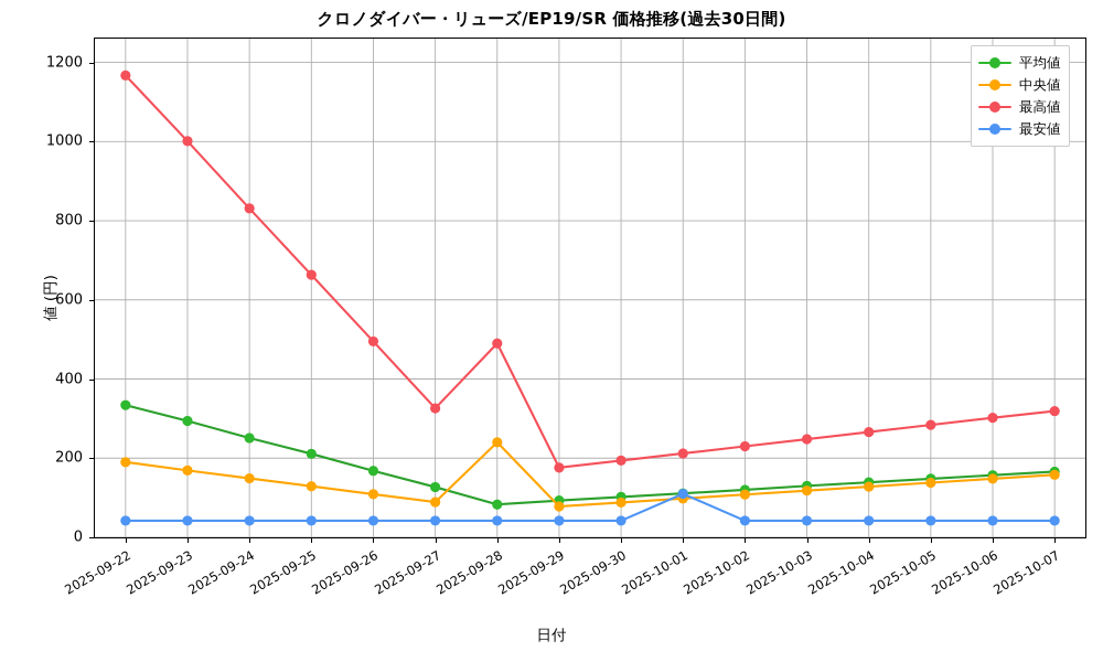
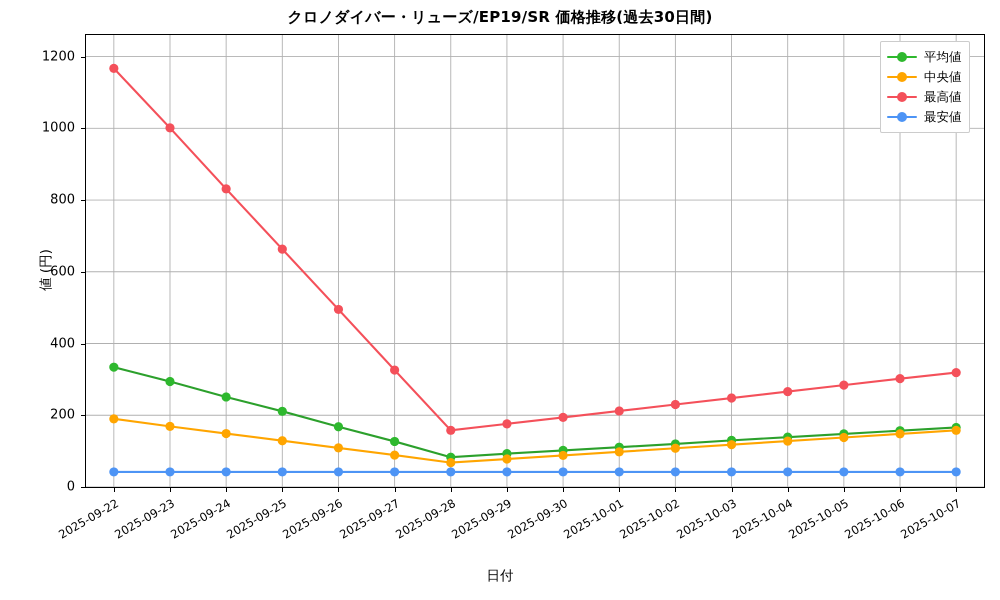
中央値/2025-09-28: 240 -> 70
最高値/2025-09-28: 490 -> 160
最安値/2025-10-01: 110 -> 40
